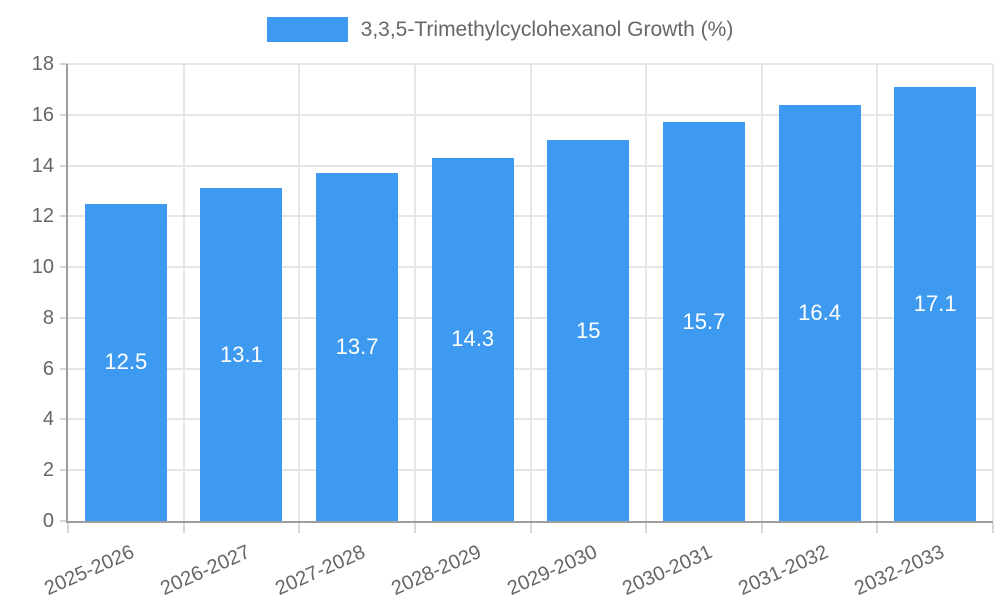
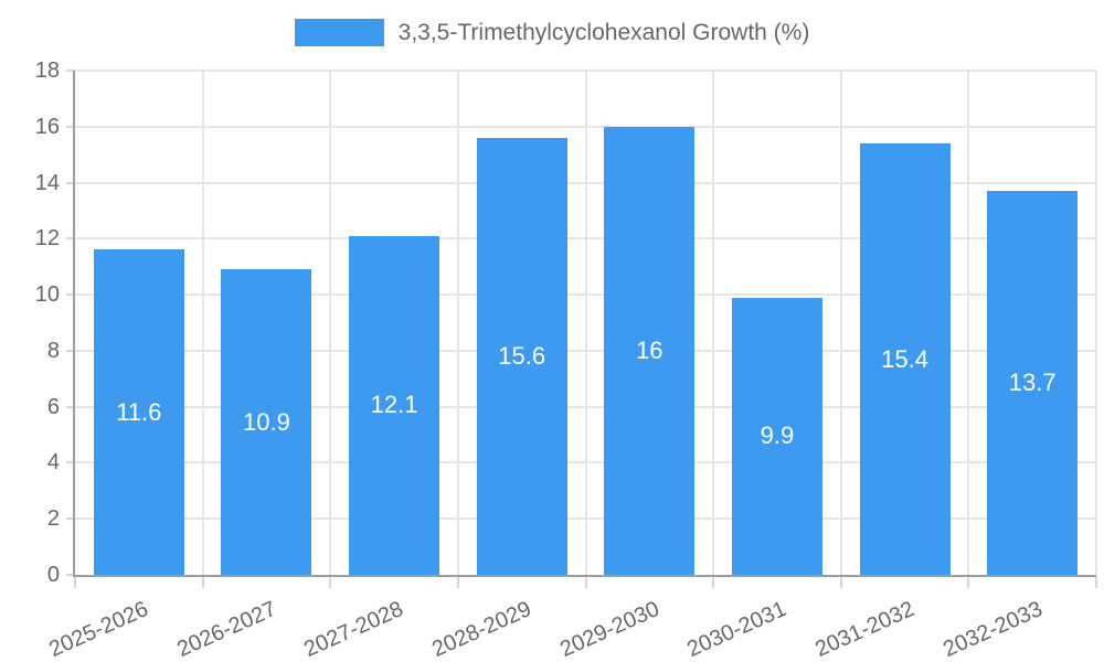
2025-2026: 12.5 -> 11.6
2026-2027: 13.1 -> 10.9
2027-2028: 13.7 -> 12.1
2028-2029: 14.3 -> 15.6
2029-2030: 15 -> 16
2030-2031: 15.7 -> 9.9
2031-2032: 16.4 -> 15.4
2032-2033: 17.1 -> 13.7
